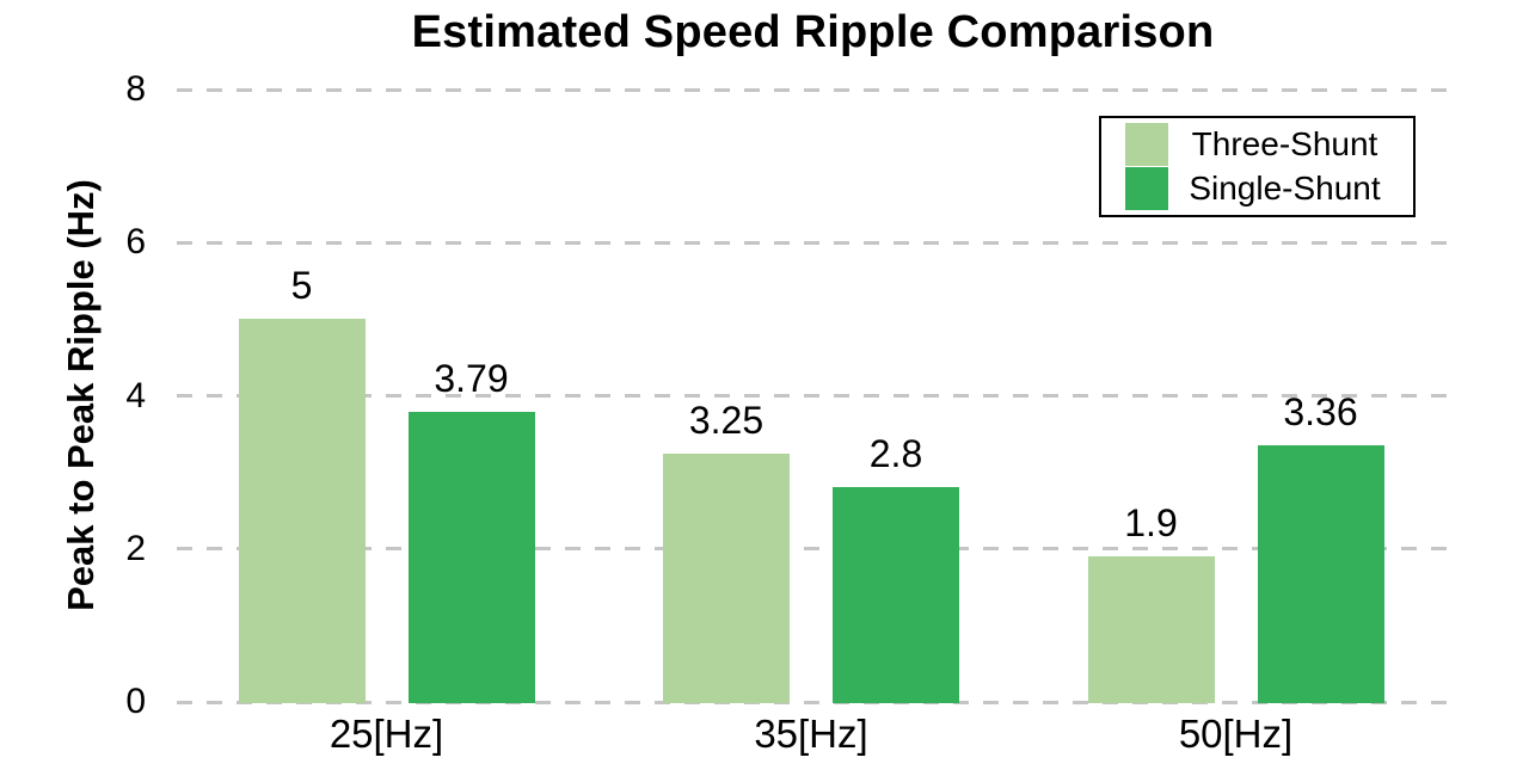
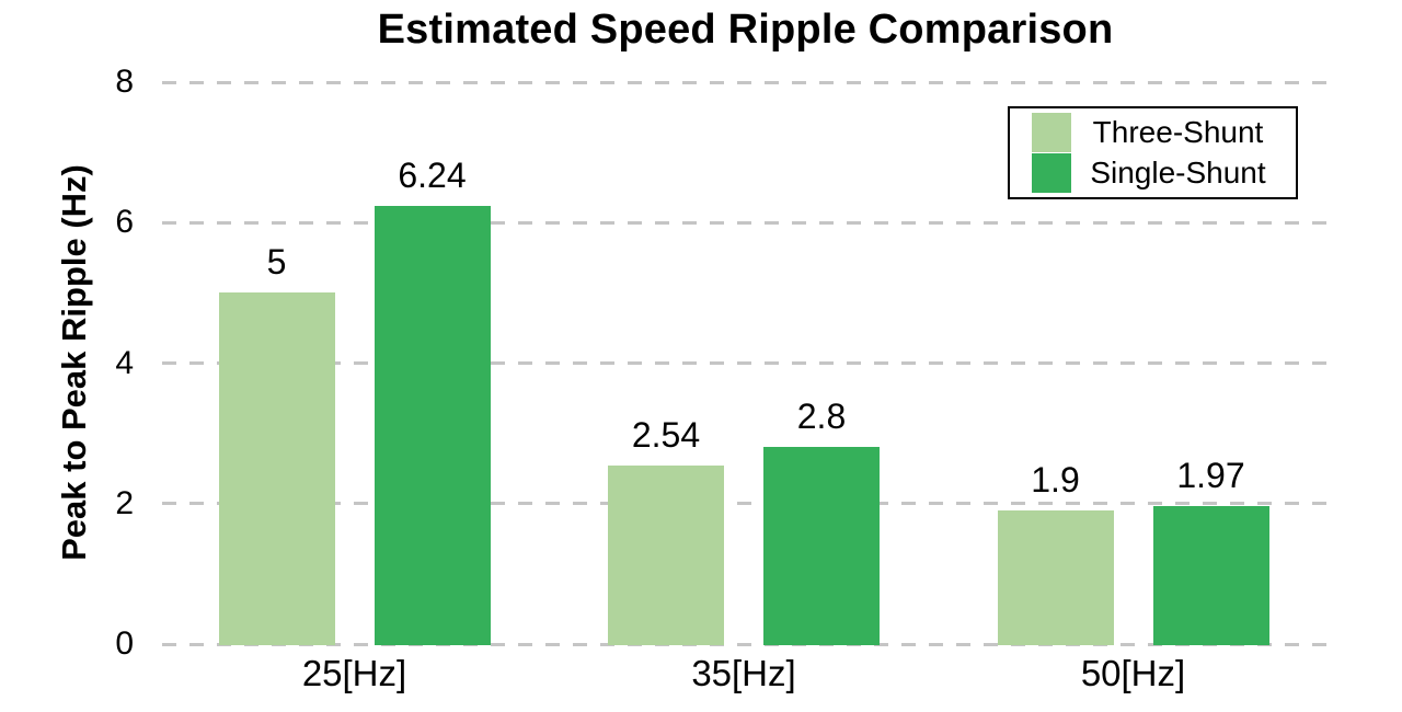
Single-Shunt/25[Hz]: 3.79 -> 6.24
Three-Shunt/35[Hz]: 3.25 -> 2.54
Single-Shunt/50[Hz]: 3.36 -> 1.97
